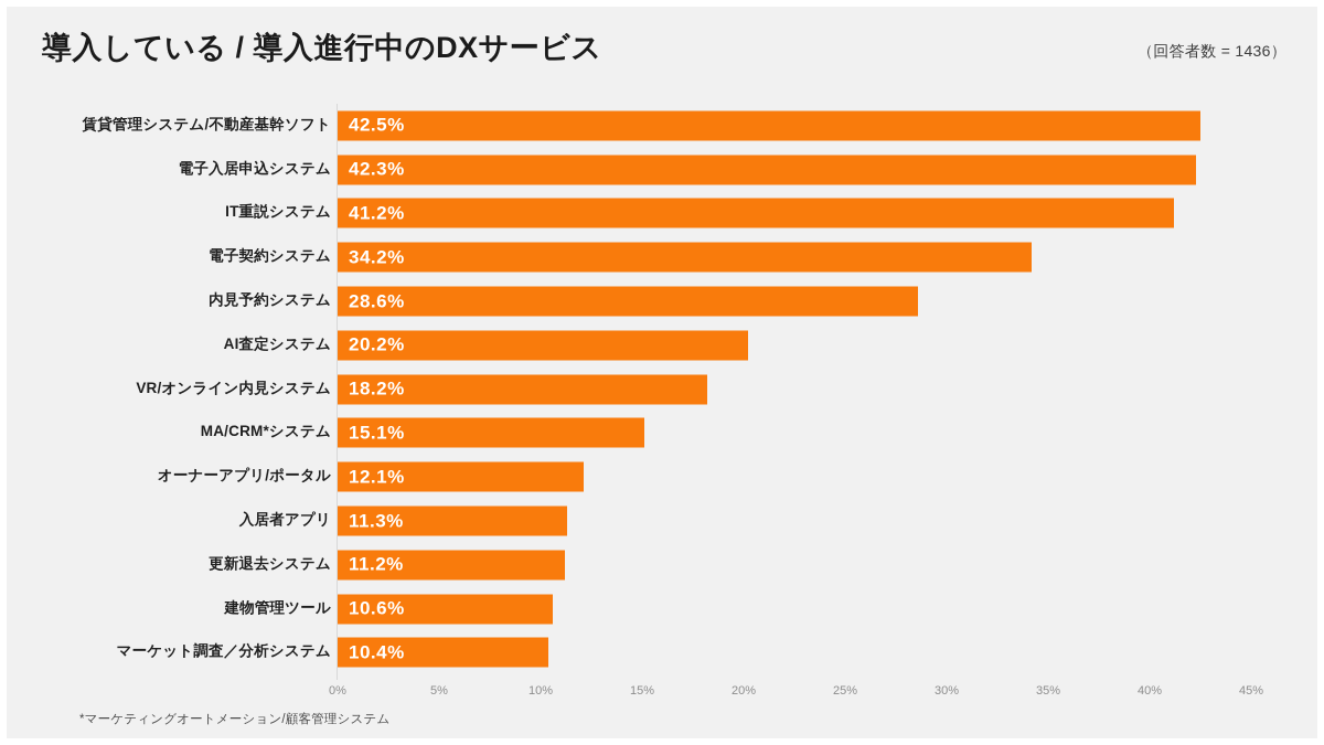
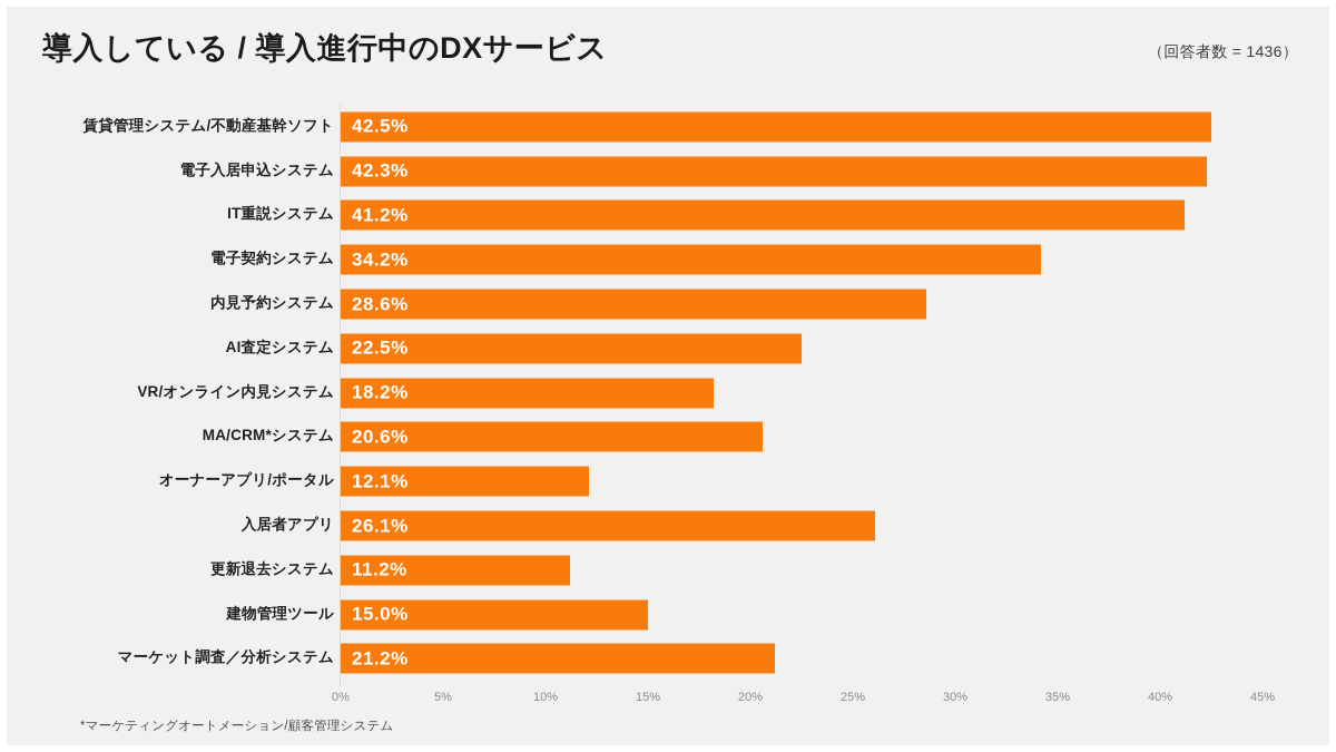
AI査定システム: 20.2% -> 22.5%
MA/CRM*システム: 15.1% -> 20.6%
入居者アプリ: 11.3% -> 26.1%
建物管理ツール: 10.6% -> 15.0%
マーケット調査／分析システム: 10.4% -> 21.2%
